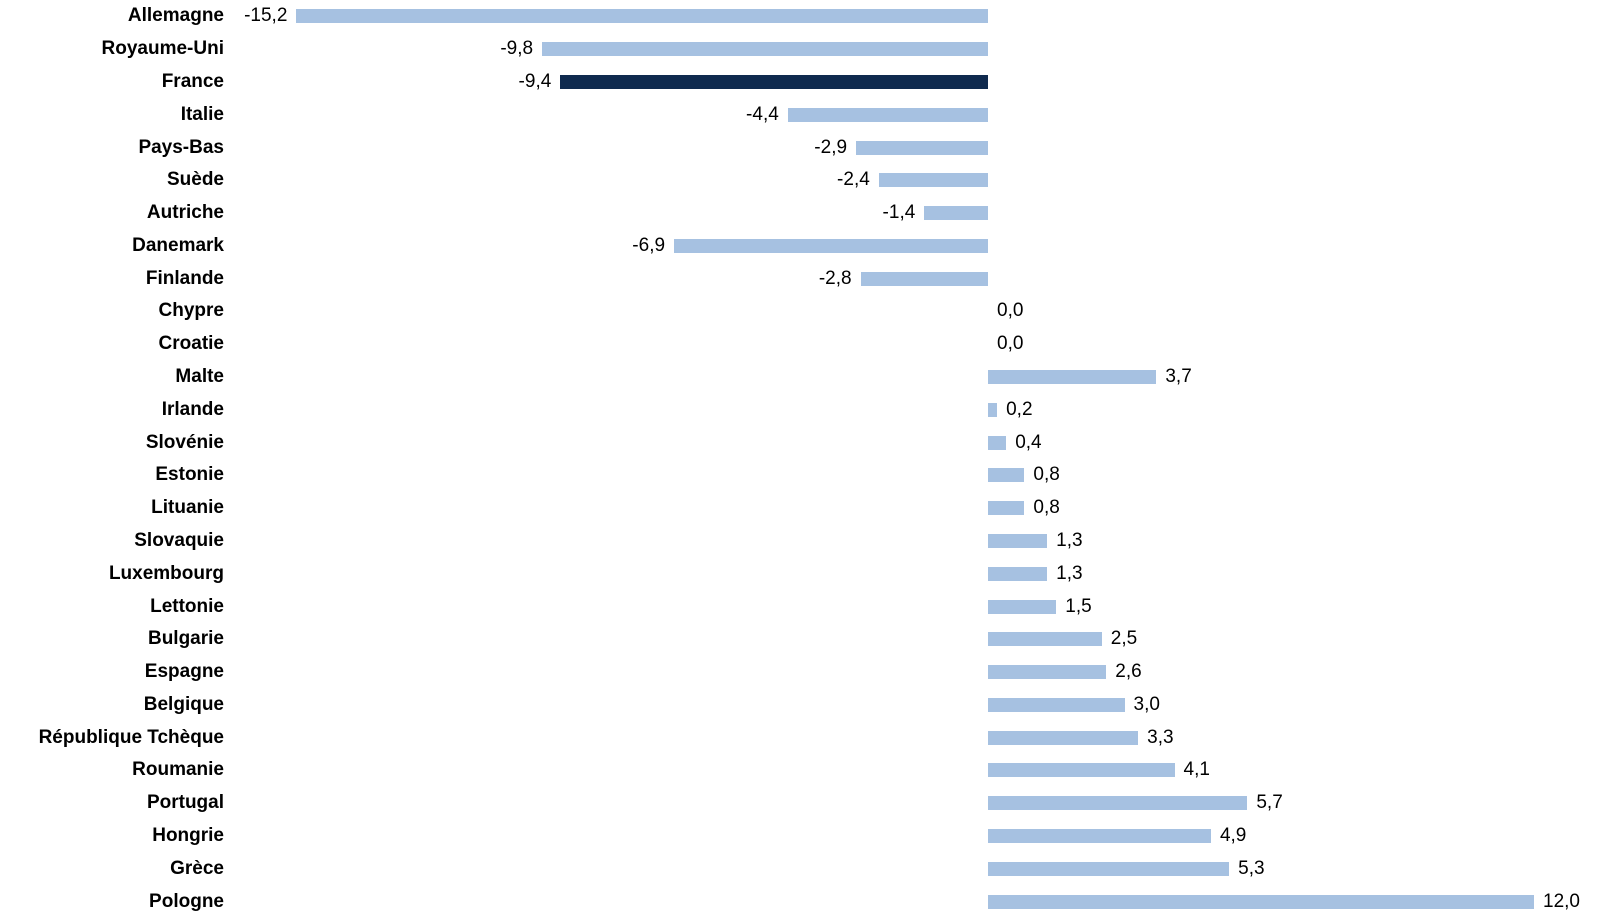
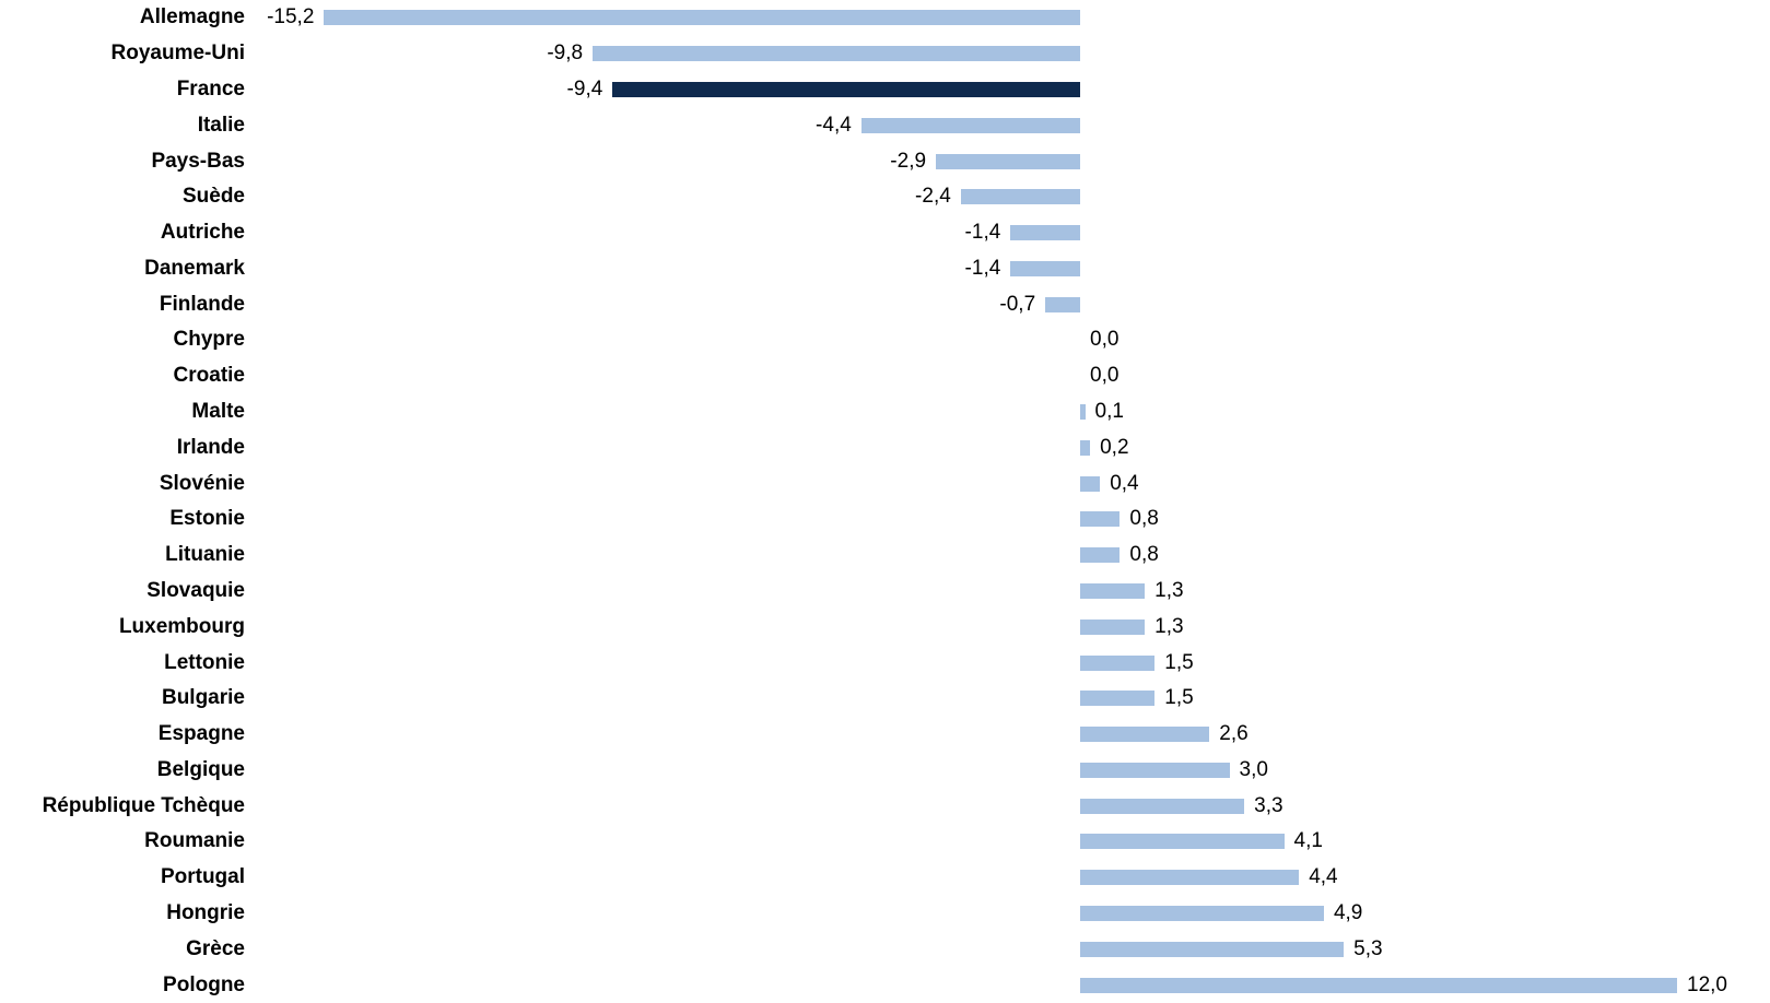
Danemark: -6,9 -> -1,4
Finlande: -2,8 -> -0,7
Malte: 3,7 -> 0,1
Bulgarie: 2,5 -> 1,5
Portugal: 5,7 -> 4,4
